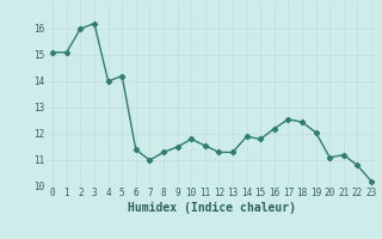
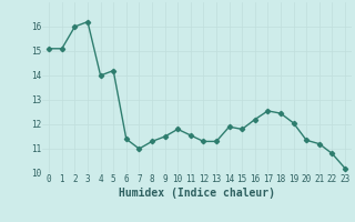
20: 11.10 -> 11.35
